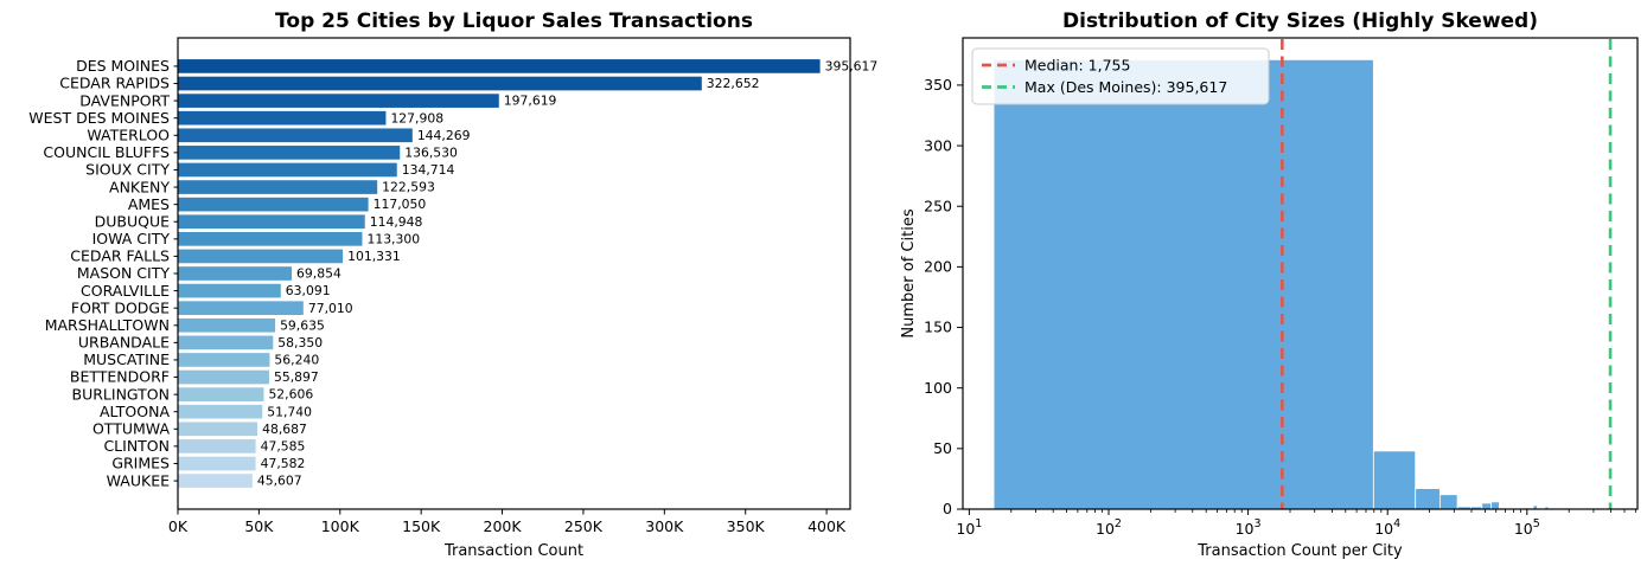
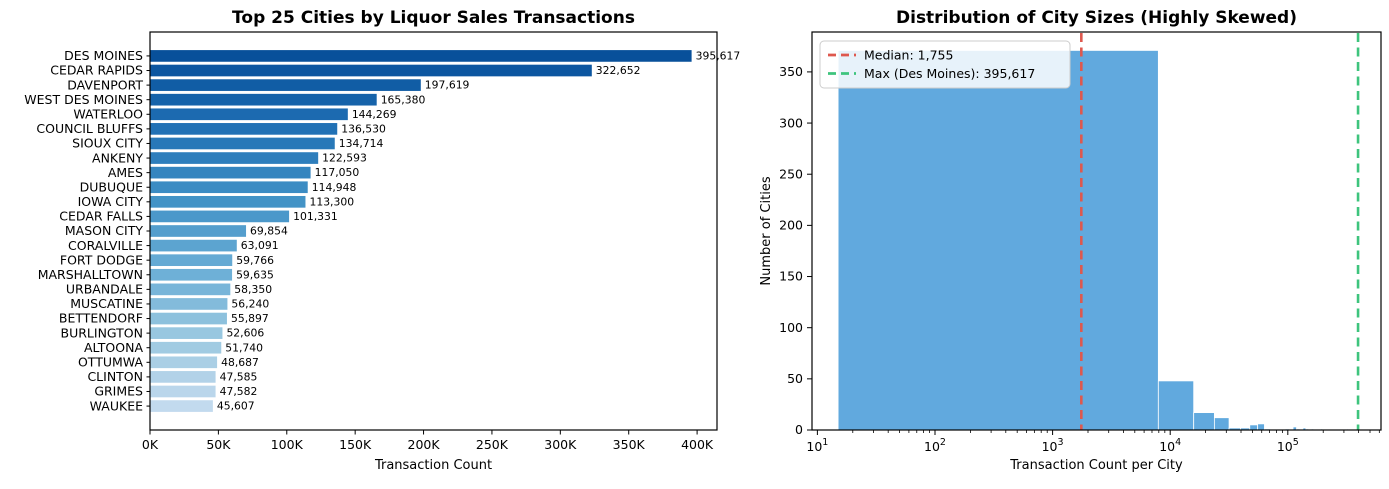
Top 25 Cities by Liquor Sales Transactions/WEST DES MOINES: 127,908 -> 165,380
Top 25 Cities by Liquor Sales Transactions/FORT DODGE: 77,010 -> 59,766
